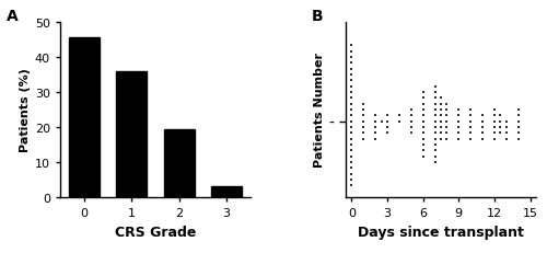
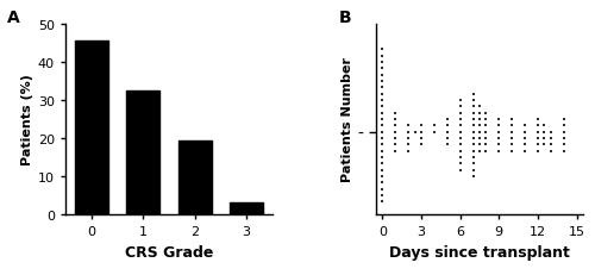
1: 36.0 -> 32.5
